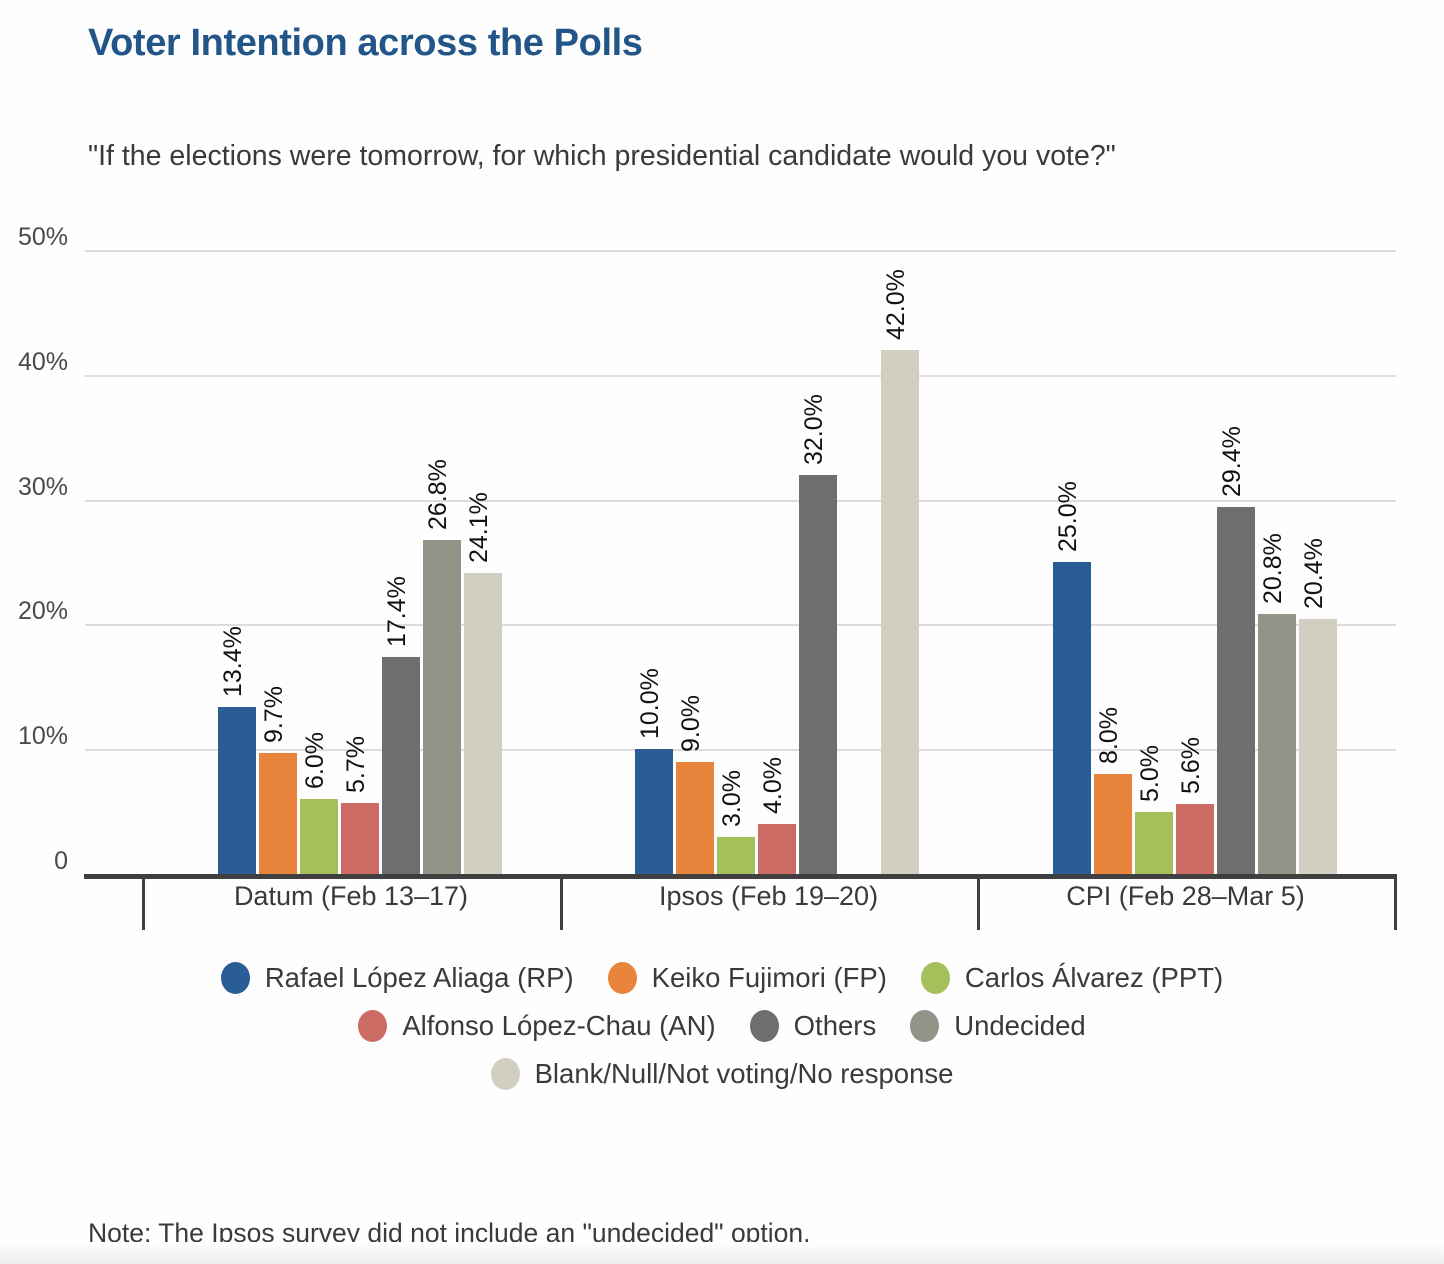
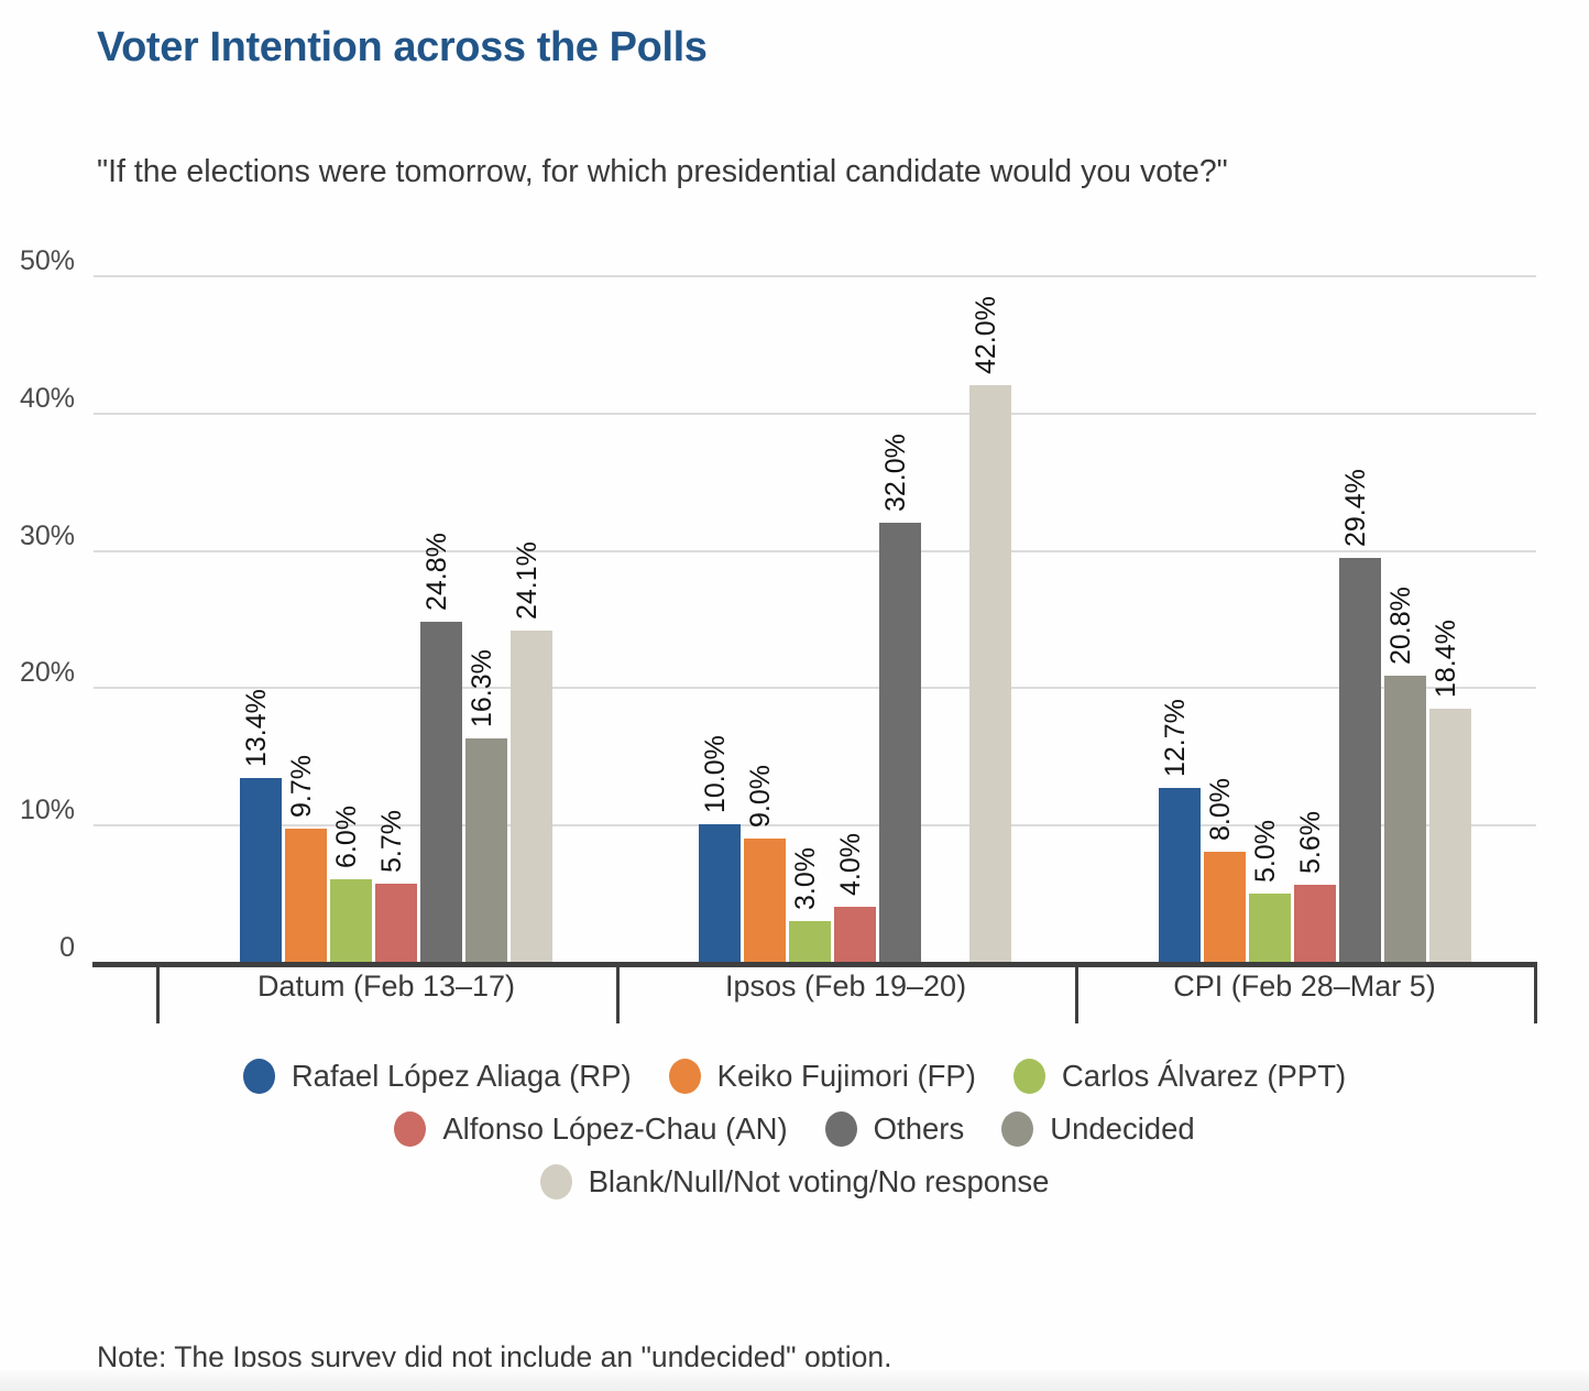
Others/Datum (Feb 13–17): 17.4% -> 24.8%
Undecided/Datum (Feb 13–17): 26.8% -> 16.3%
Rafael López Aliaga (RP)/CPI (Feb 28–Mar 5): 25.0% -> 12.7%
Blank/Null/Not voting/No response/CPI (Feb 28–Mar 5): 20.4% -> 18.4%
